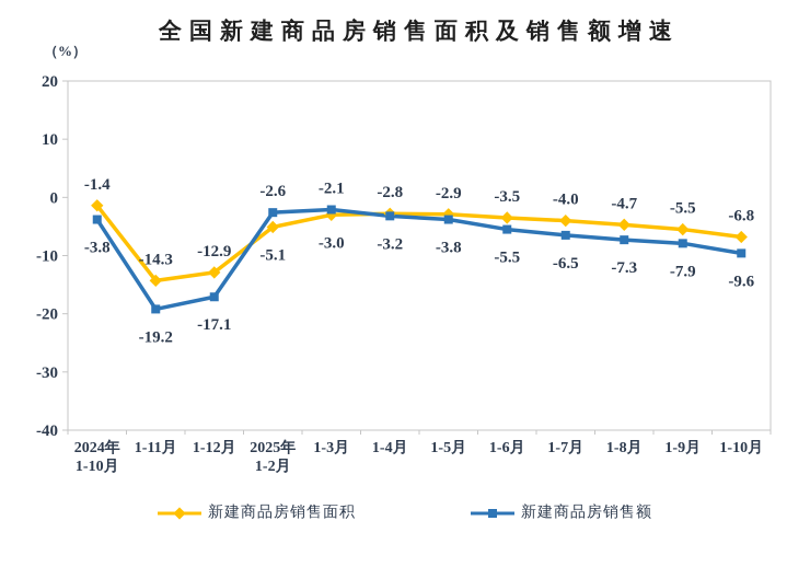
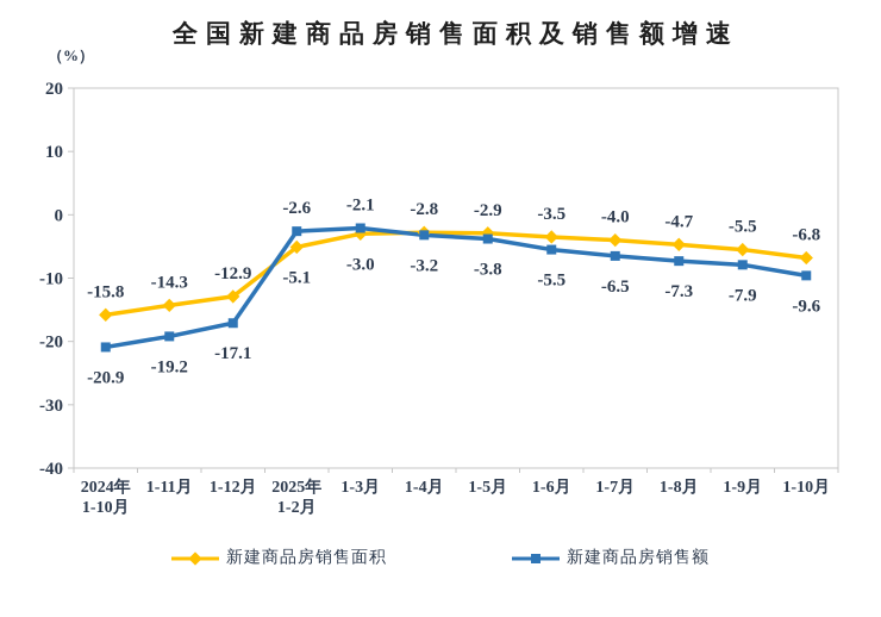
新建商品房销售面积/2024年 1-10月: -1.4 -> -15.8
新建商品房销售额/2024年 1-10月: -3.8 -> -20.9
